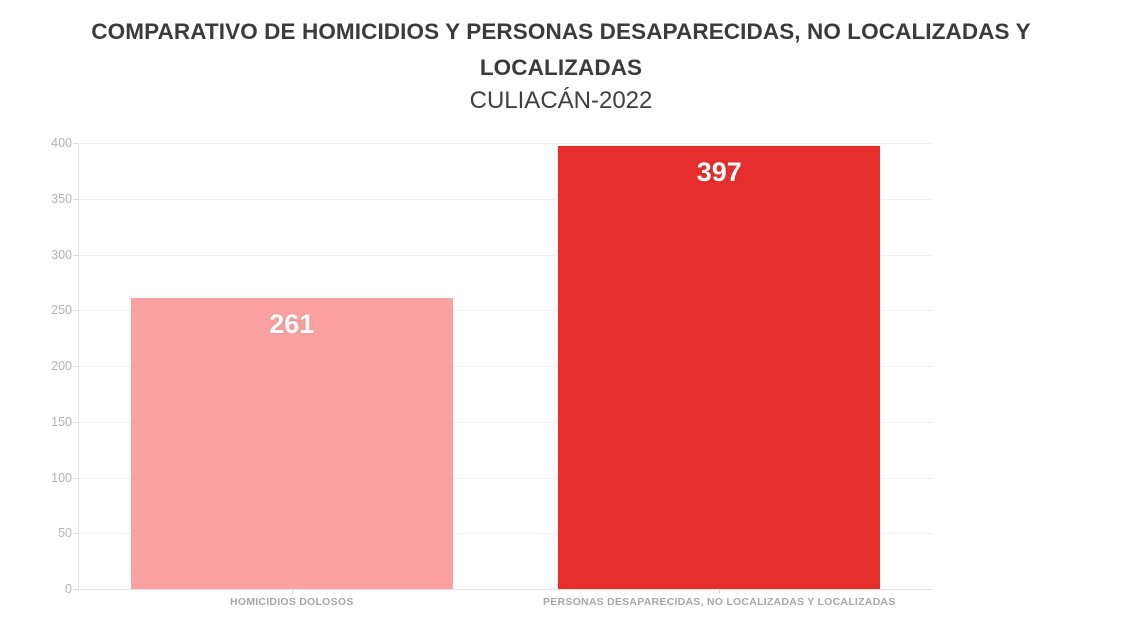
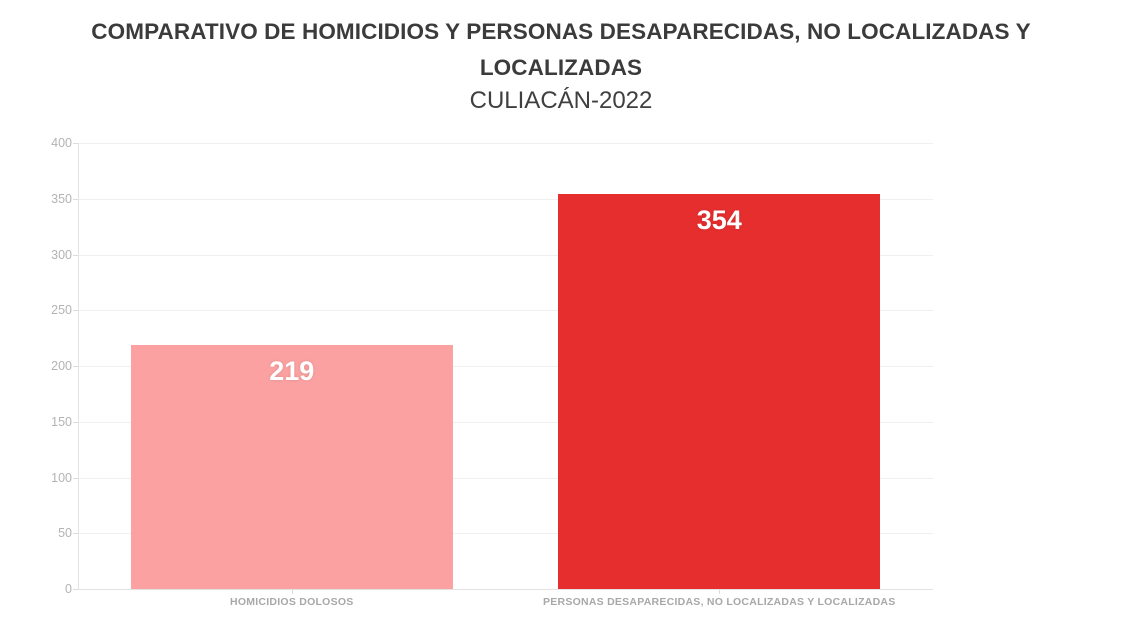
HOMICIDIOS DOLOSOS: 261 -> 219
PERSONAS DESAPARECIDAS, NO LOCALIZADAS Y LOCALIZADAS: 397 -> 354
